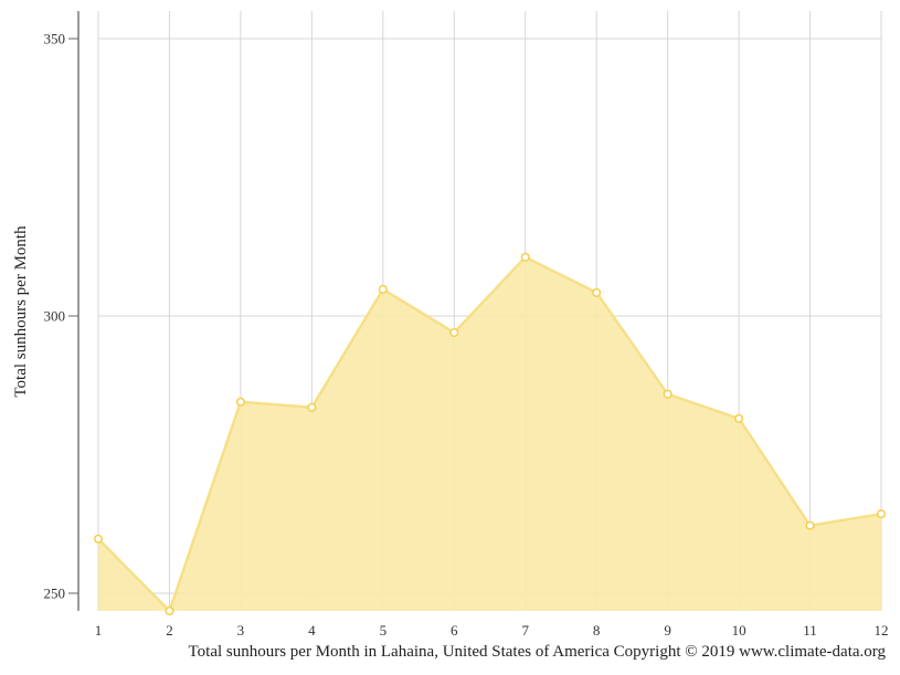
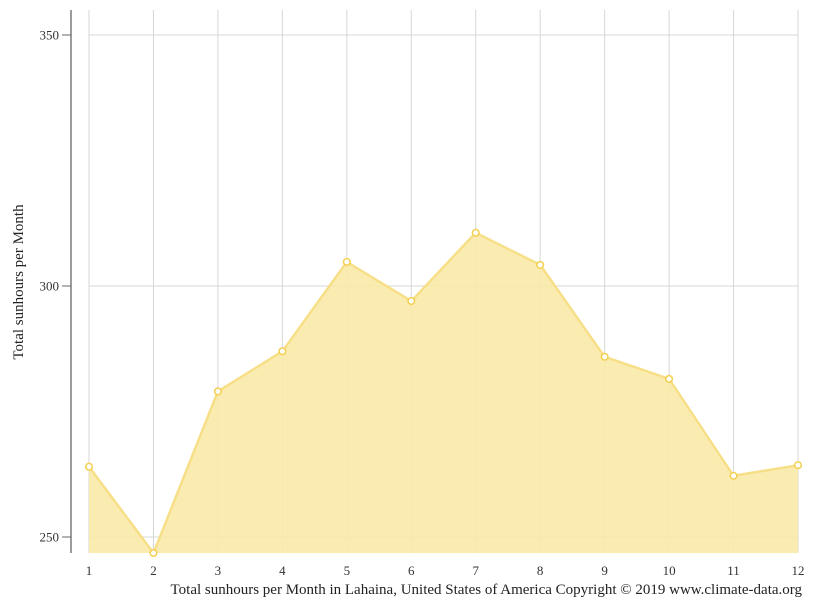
1: 260 -> 264
3: 284 -> 279
4: 284 -> 287
